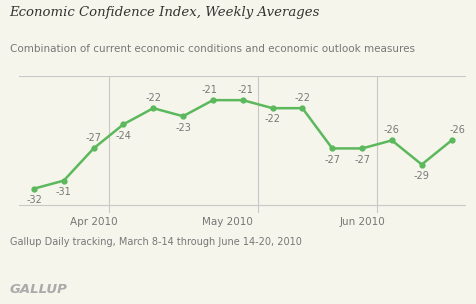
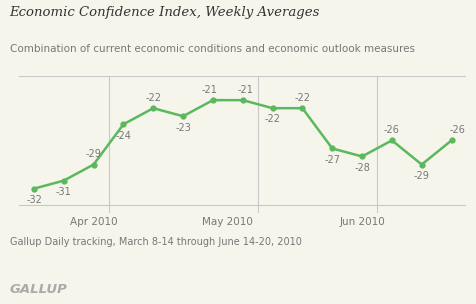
Apr 2010: -27 -> -29
Jun 2010: -27 -> -28
